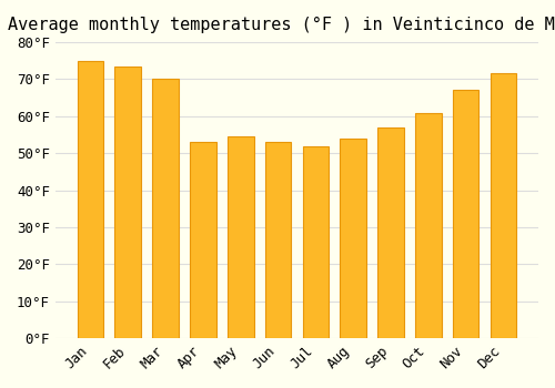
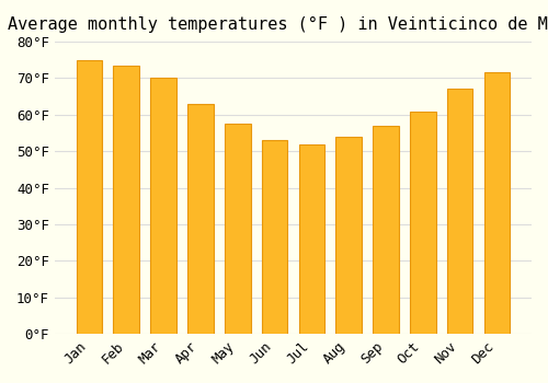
Apr: 53.0°F -> 63.0°F
May: 54.5°F -> 57.5°F
